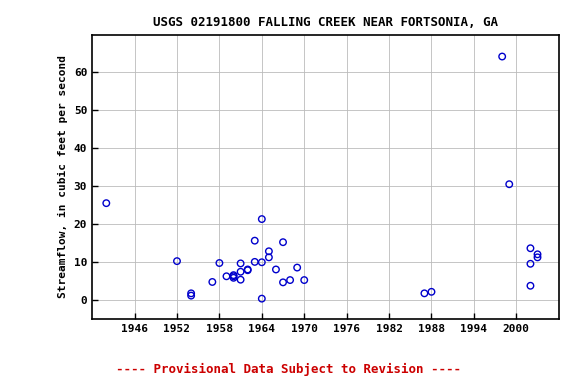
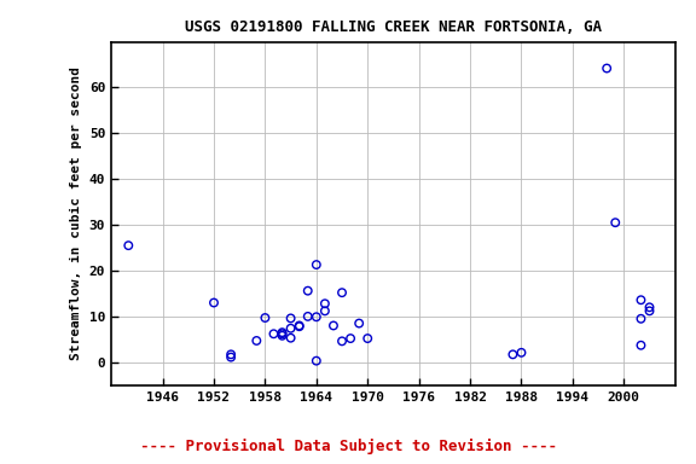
1952: 10.2 -> 13.0
